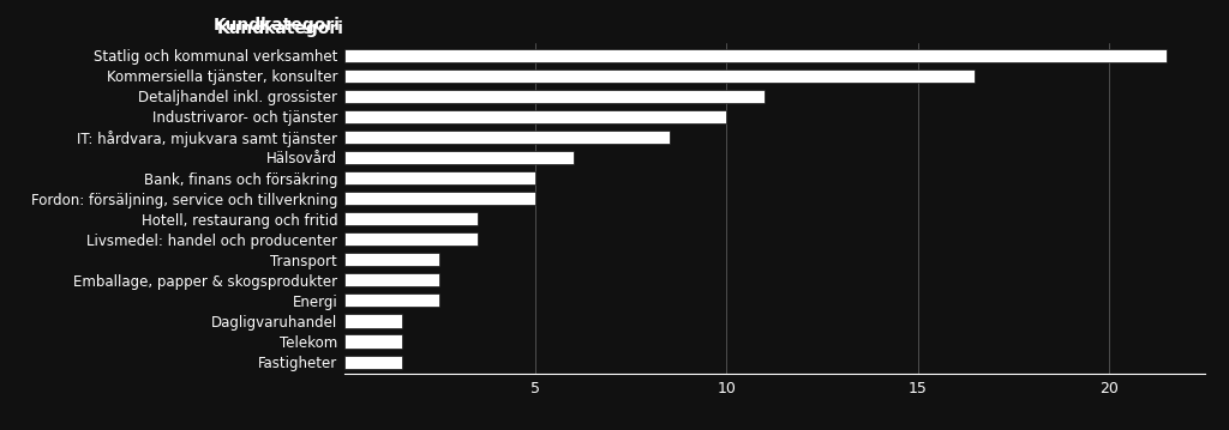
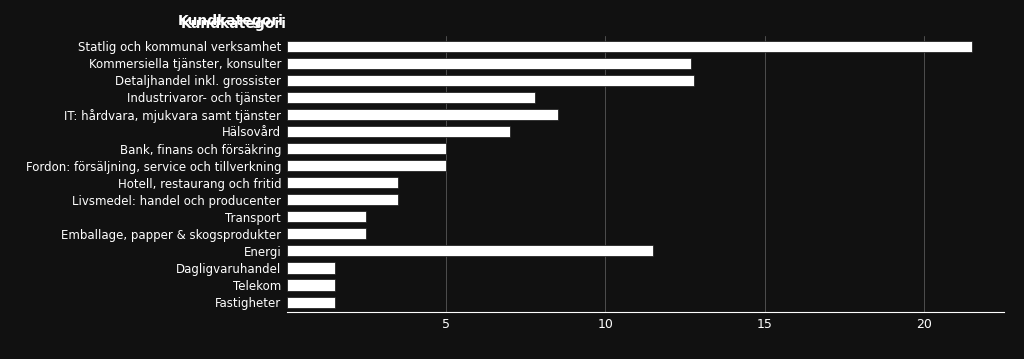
Kommersiella tjänster, konsulter: 16.5 -> 12.7
Detaljhandel inkl. grossister: 11.0 -> 12.8
Industrivaror- och tjänster: 10.0 -> 7.8
Hälsovård: 6.0 -> 7.0
Energi: 2.5 -> 11.5
